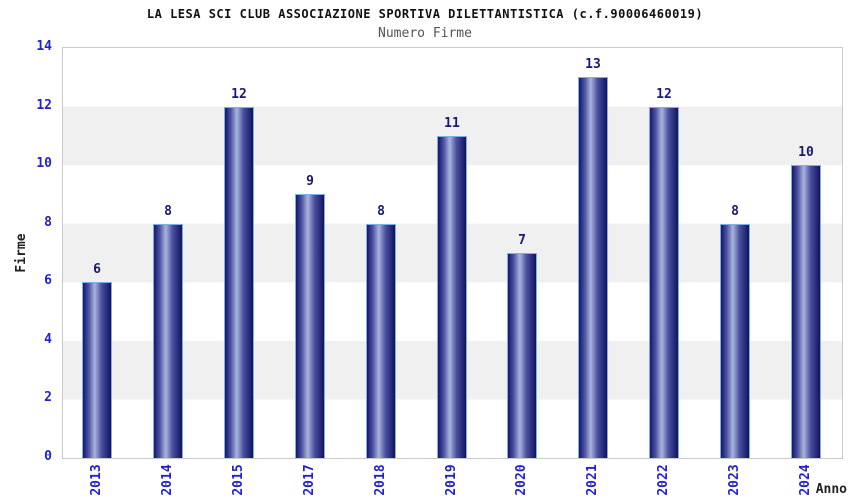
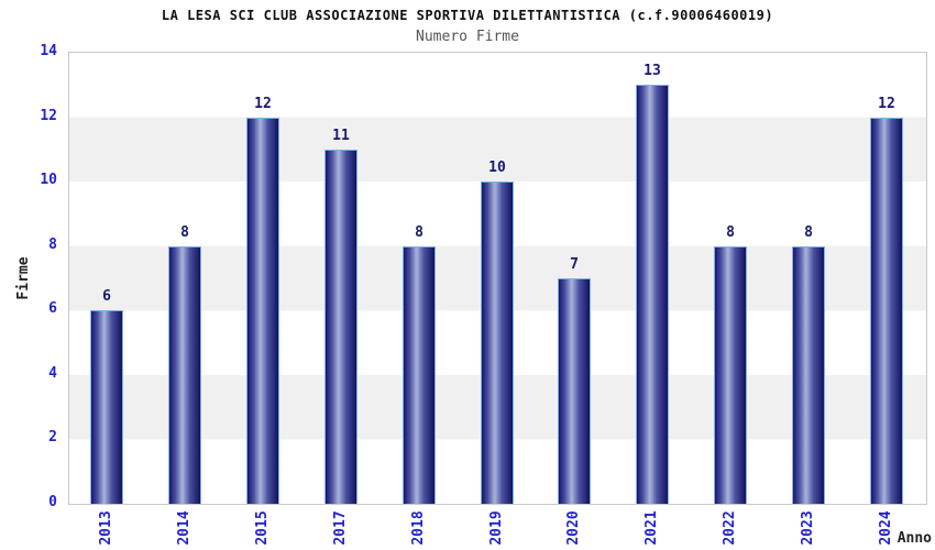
2017: 9 -> 11
2019: 11 -> 10
2022: 12 -> 8
2024: 10 -> 12
